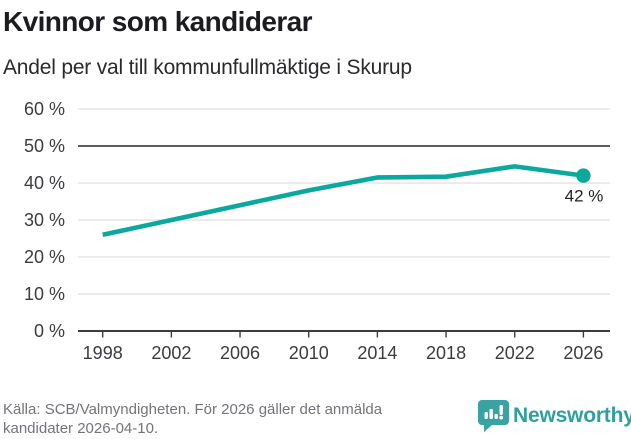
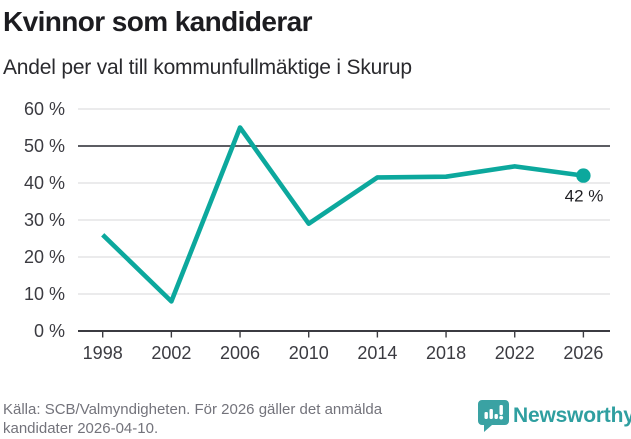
2002: 30% -> 8%
2006: 34% -> 55%
2010: 38% -> 29%
